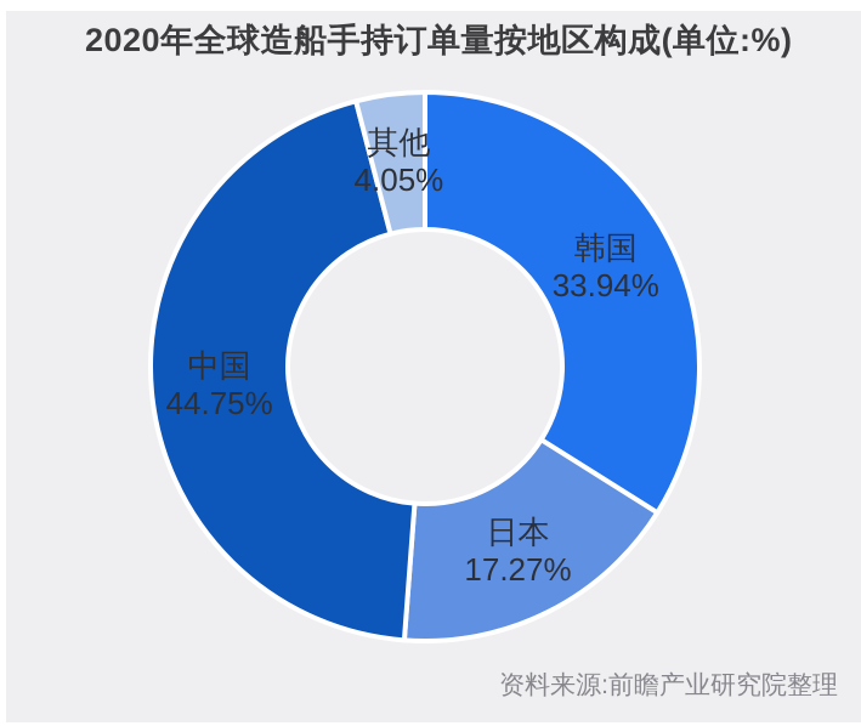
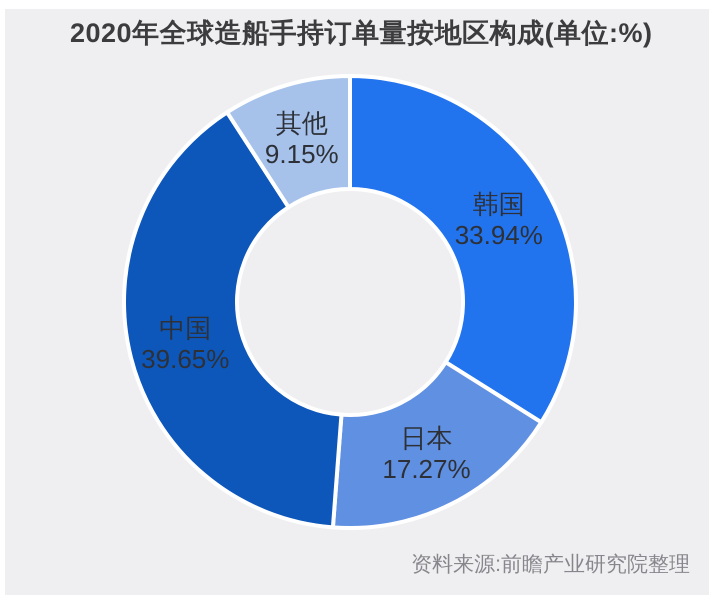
中国: 44.75% -> 39.65%
其他: 4.05% -> 9.15%
